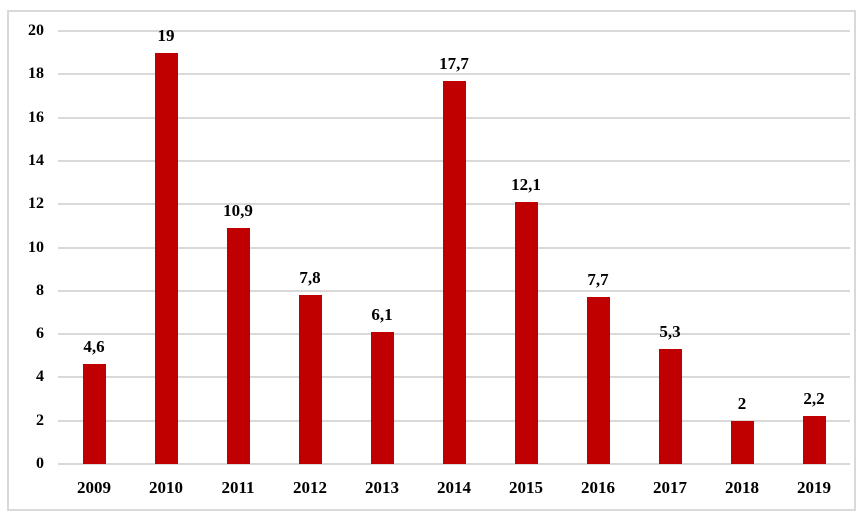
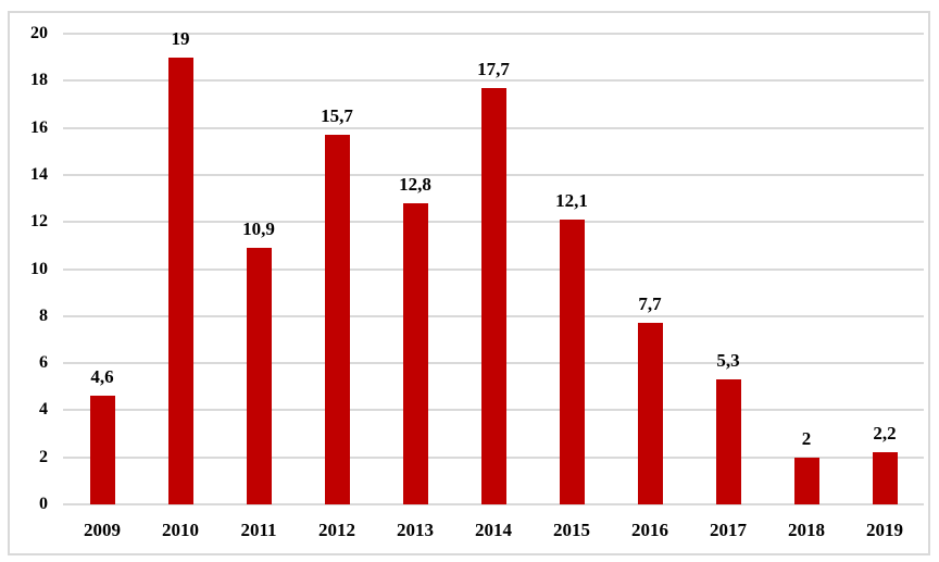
2012: 7,8 -> 15,7
2013: 6,1 -> 12,8
